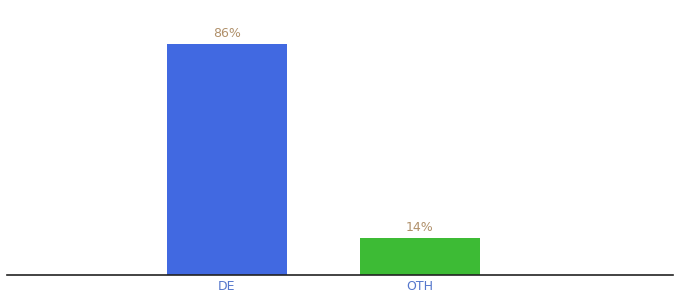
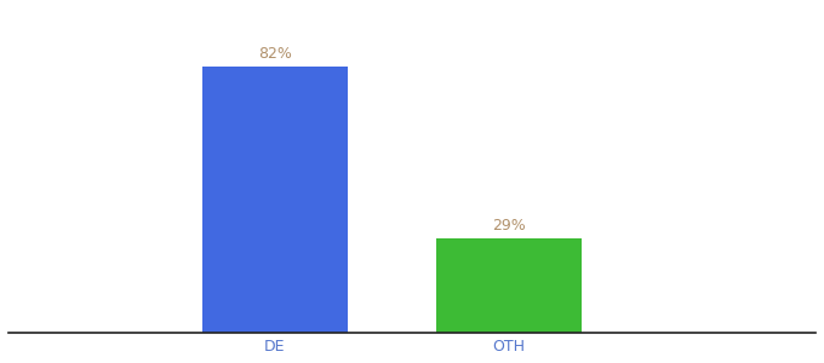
DE: 86% -> 82%
OTH: 14% -> 29%
